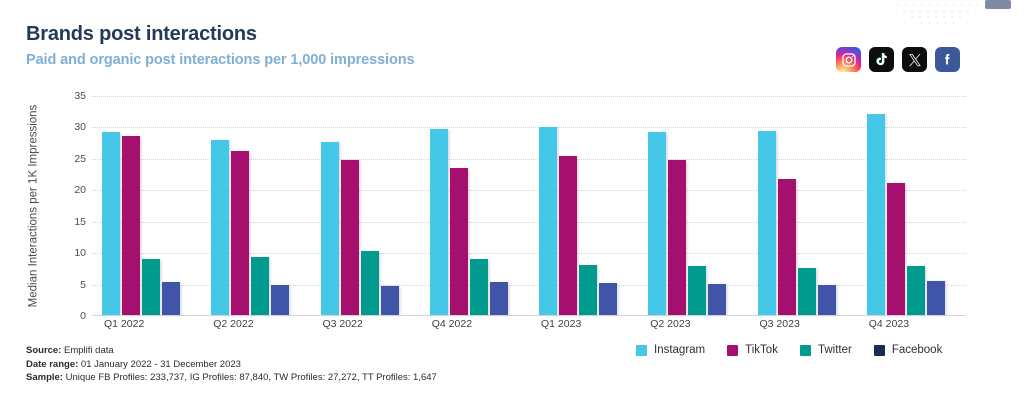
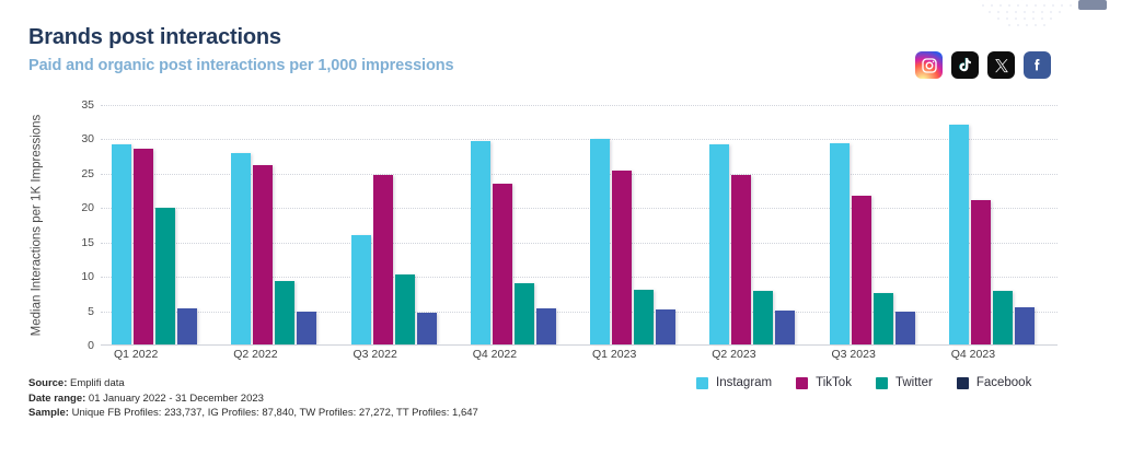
Twitter/Q1 2022: 9 -> 20
Instagram/Q3 2022: 28 -> 16
